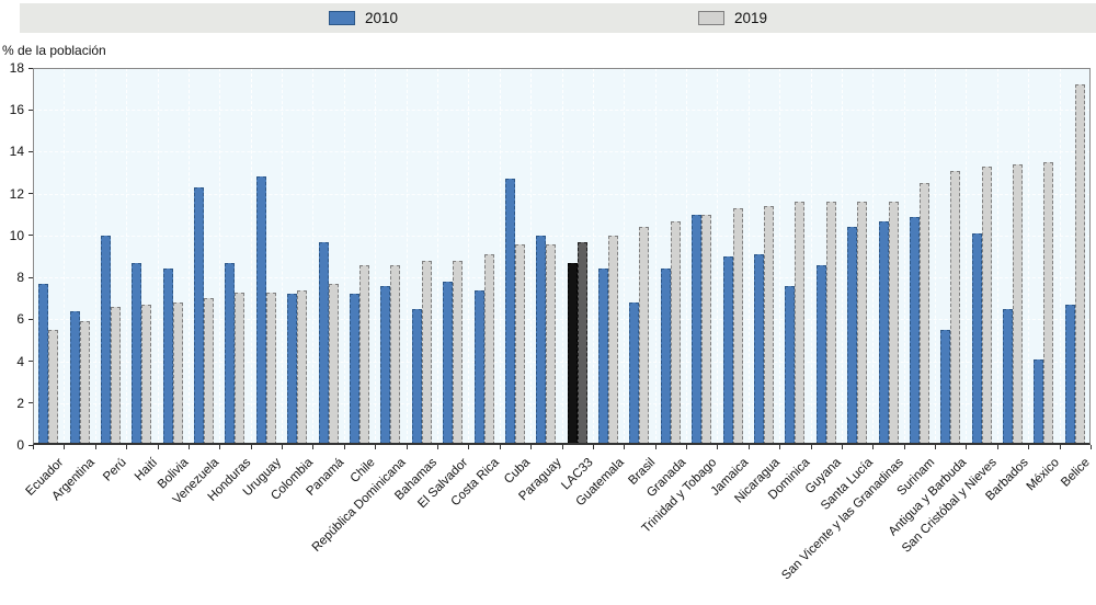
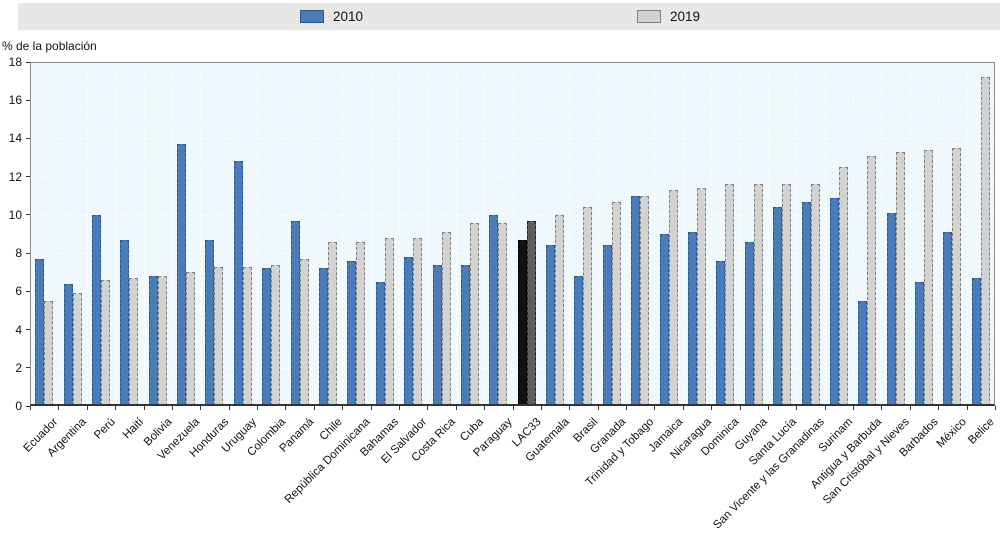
2010/Bolivia: 8.4 -> 6.8
2010/Venezuela: 12.3 -> 13.7
2010/Cuba: 12.7 -> 7.4
2010/México: 4.1 -> 9.1
